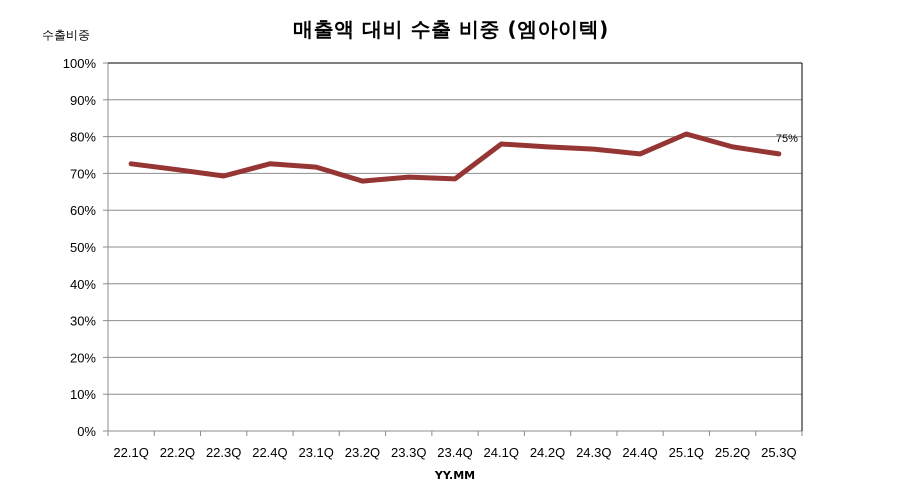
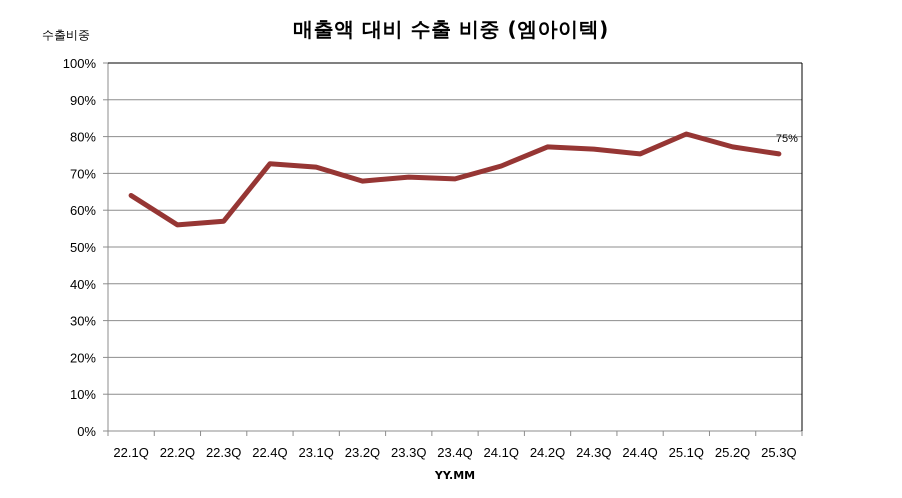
22.1Q: 73% -> 64%
22.2Q: 71% -> 56%
22.3Q: 69% -> 57%
24.1Q: 78% -> 72%
